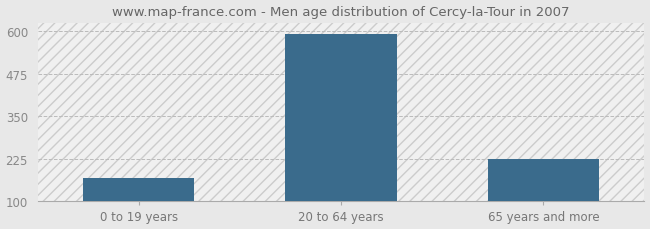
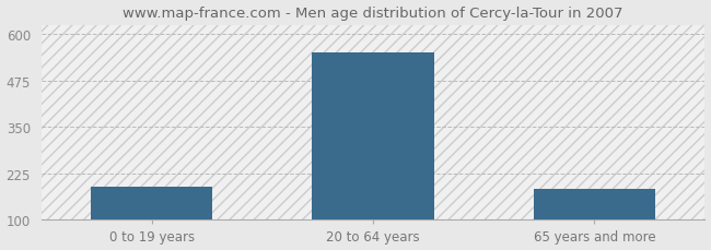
0 to 19 years: 170 -> 190
20 to 64 years: 592 -> 550
65 years and more: 226 -> 185
